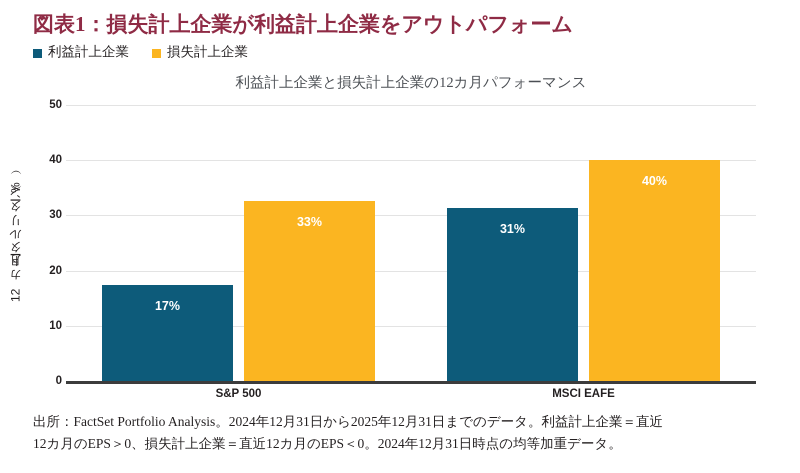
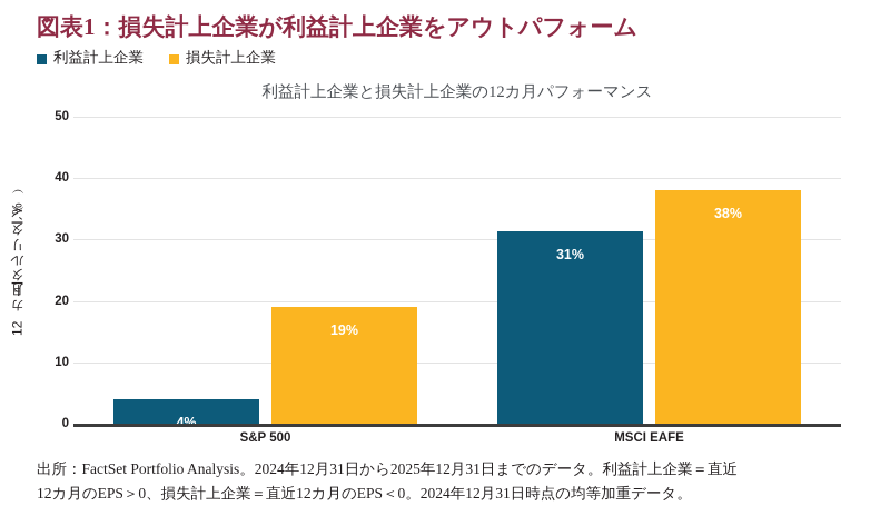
利益計上企業/S&P 500: 17% -> 4%
損失計上企業/S&P 500: 33% -> 19%
損失計上企業/MSCI EAFE: 40% -> 38%
